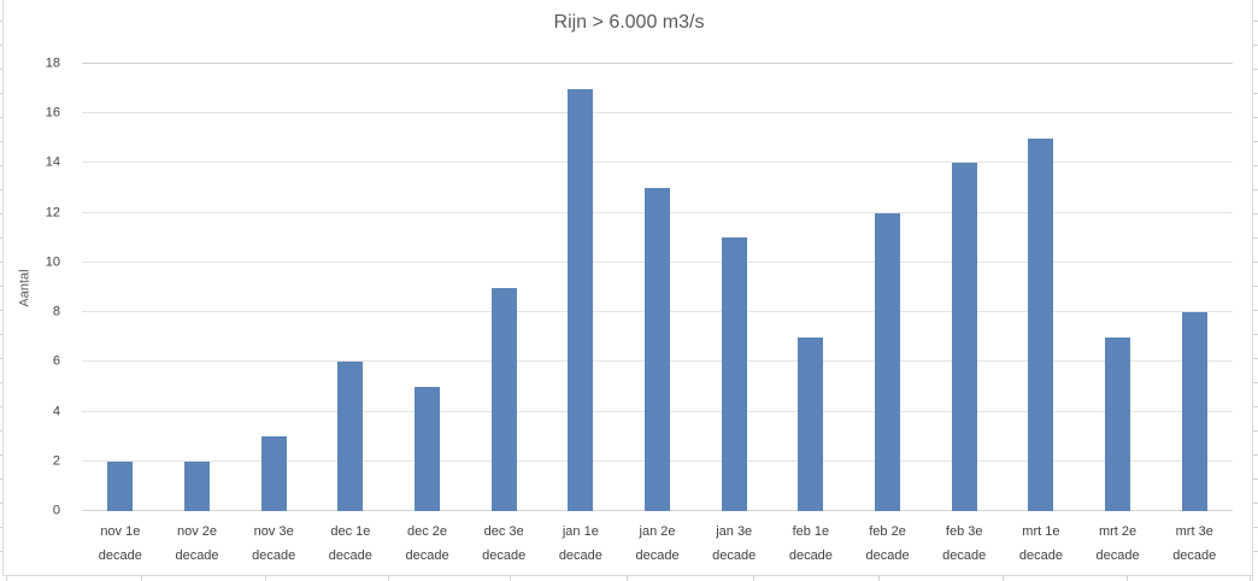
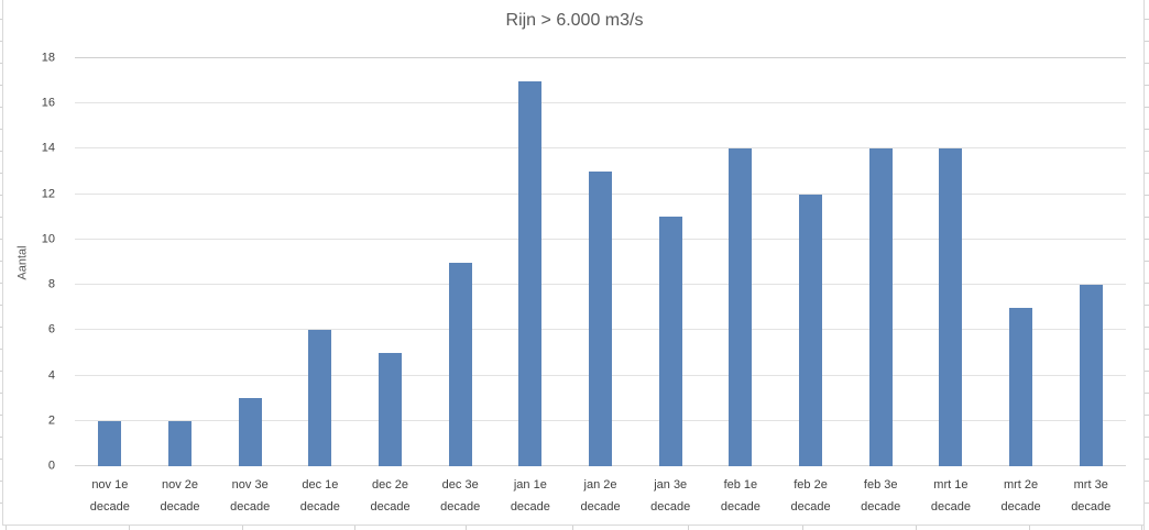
feb 1e decade: 7 -> 14
mrt 1e decade: 15 -> 14
